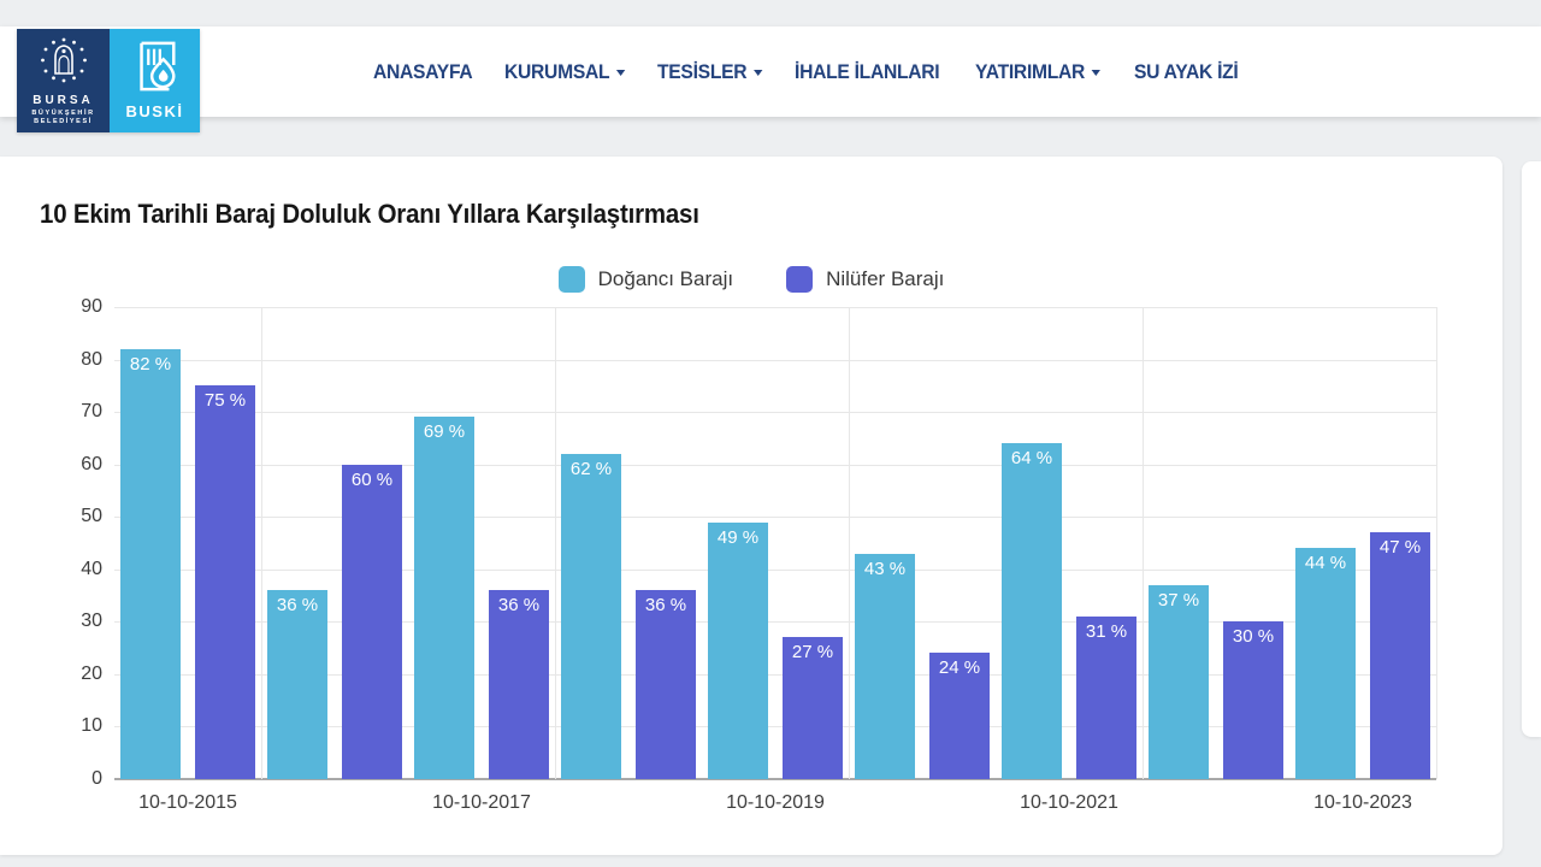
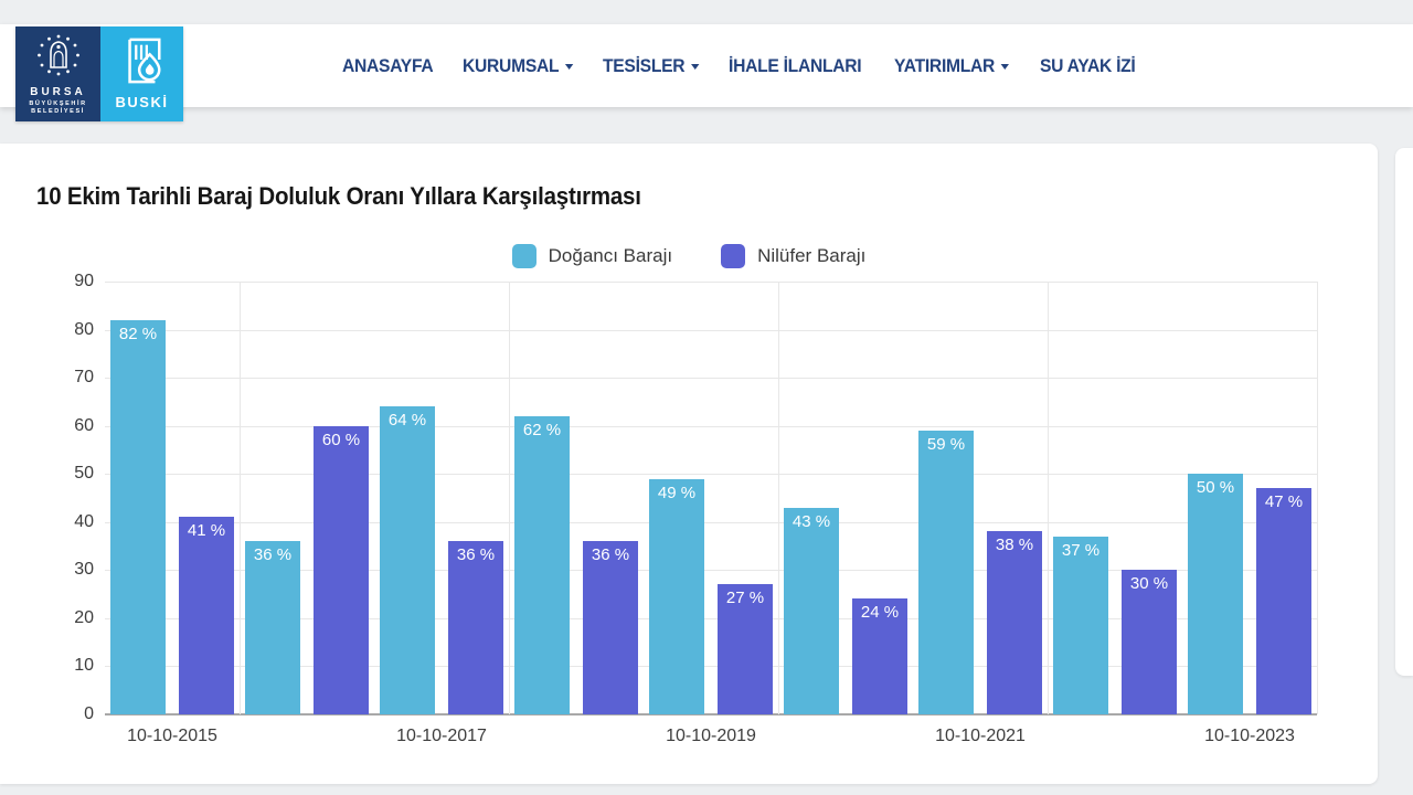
Nilüfer Barajı/10-10-2015: 75 -> 41
Doğancı Barajı/10-10-2017: 69 -> 64
Doğancı Barajı/10-10-2021: 64 -> 59
Nilüfer Barajı/10-10-2021: 31 -> 38
Doğancı Barajı/10-10-2023: 44 -> 50
